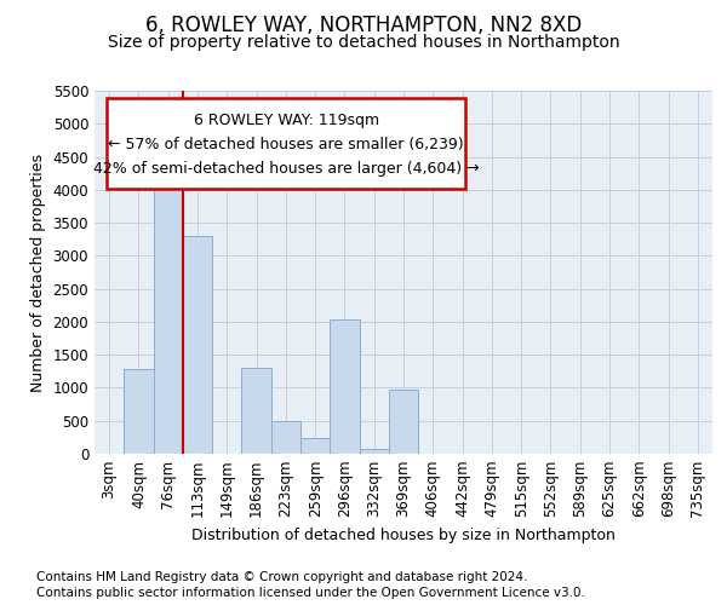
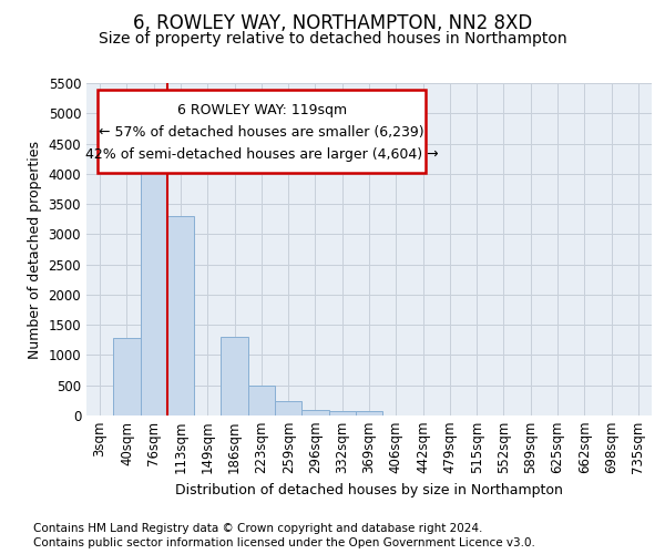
296sqm: 2040 -> 90
369sqm: 980 -> 60
